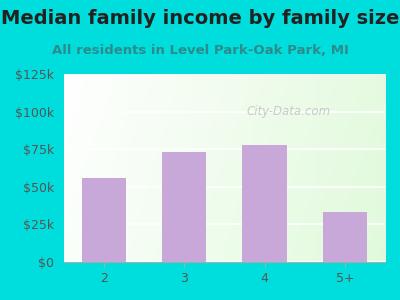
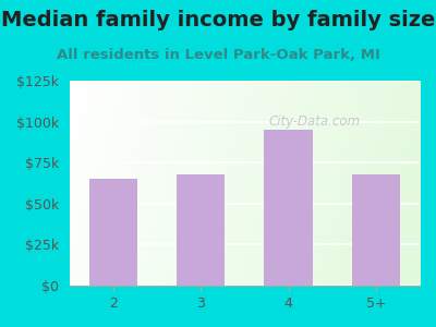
2: $56k -> $65k
3: $73k -> $68k
4: $78k -> $95k
5+: $33k -> $68k
